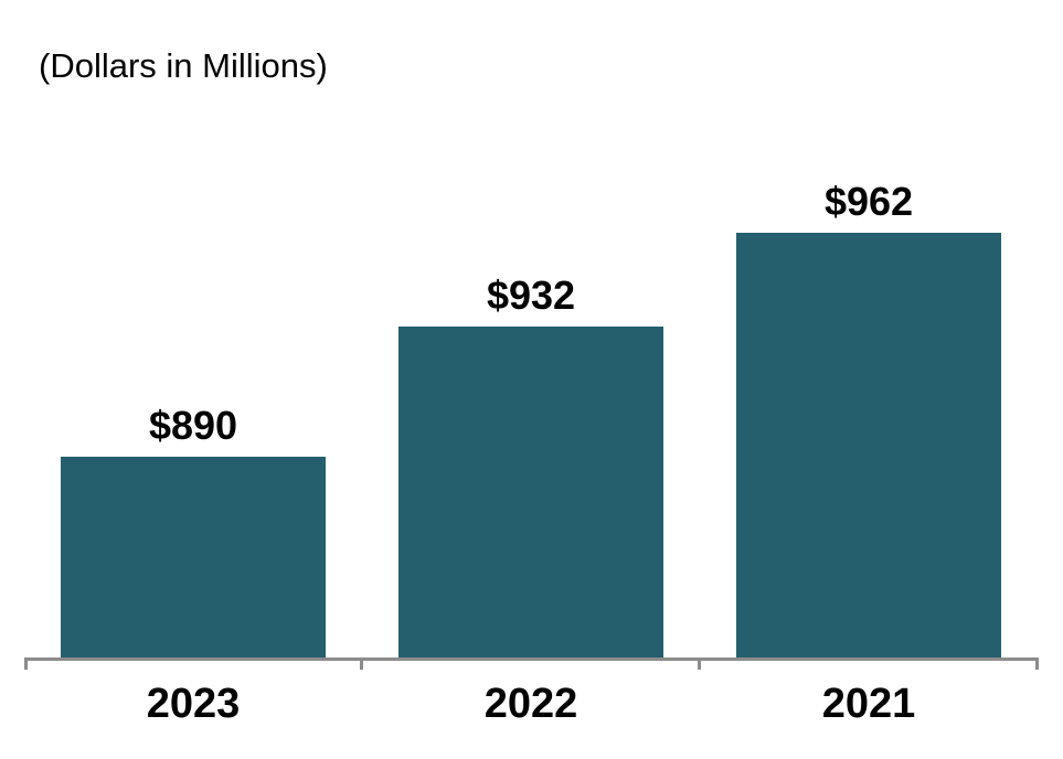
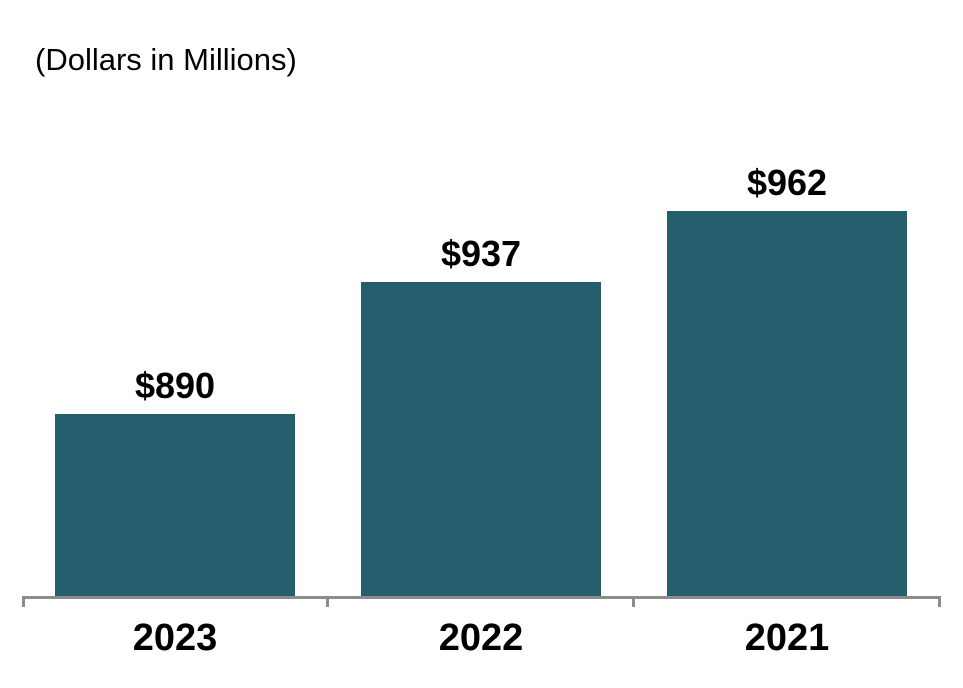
2022: $932 -> $937
